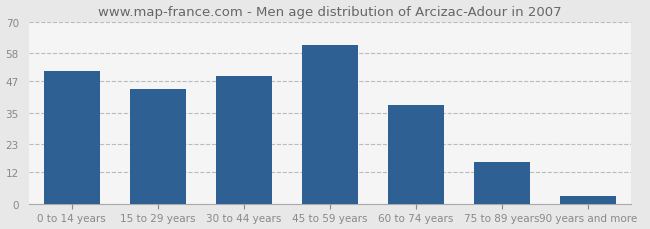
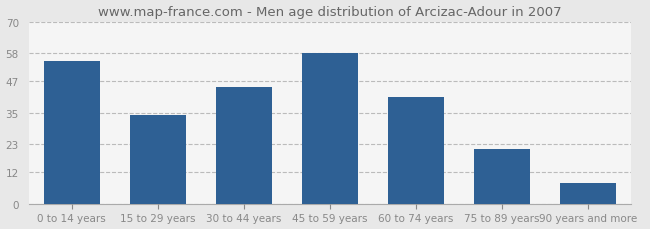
0 to 14 years: 51 -> 55
15 to 29 years: 44 -> 34
30 to 44 years: 49 -> 45
45 to 59 years: 61 -> 58
60 to 74 years: 38 -> 41
75 to 89 years: 16 -> 21
90 years and more: 3 -> 8
